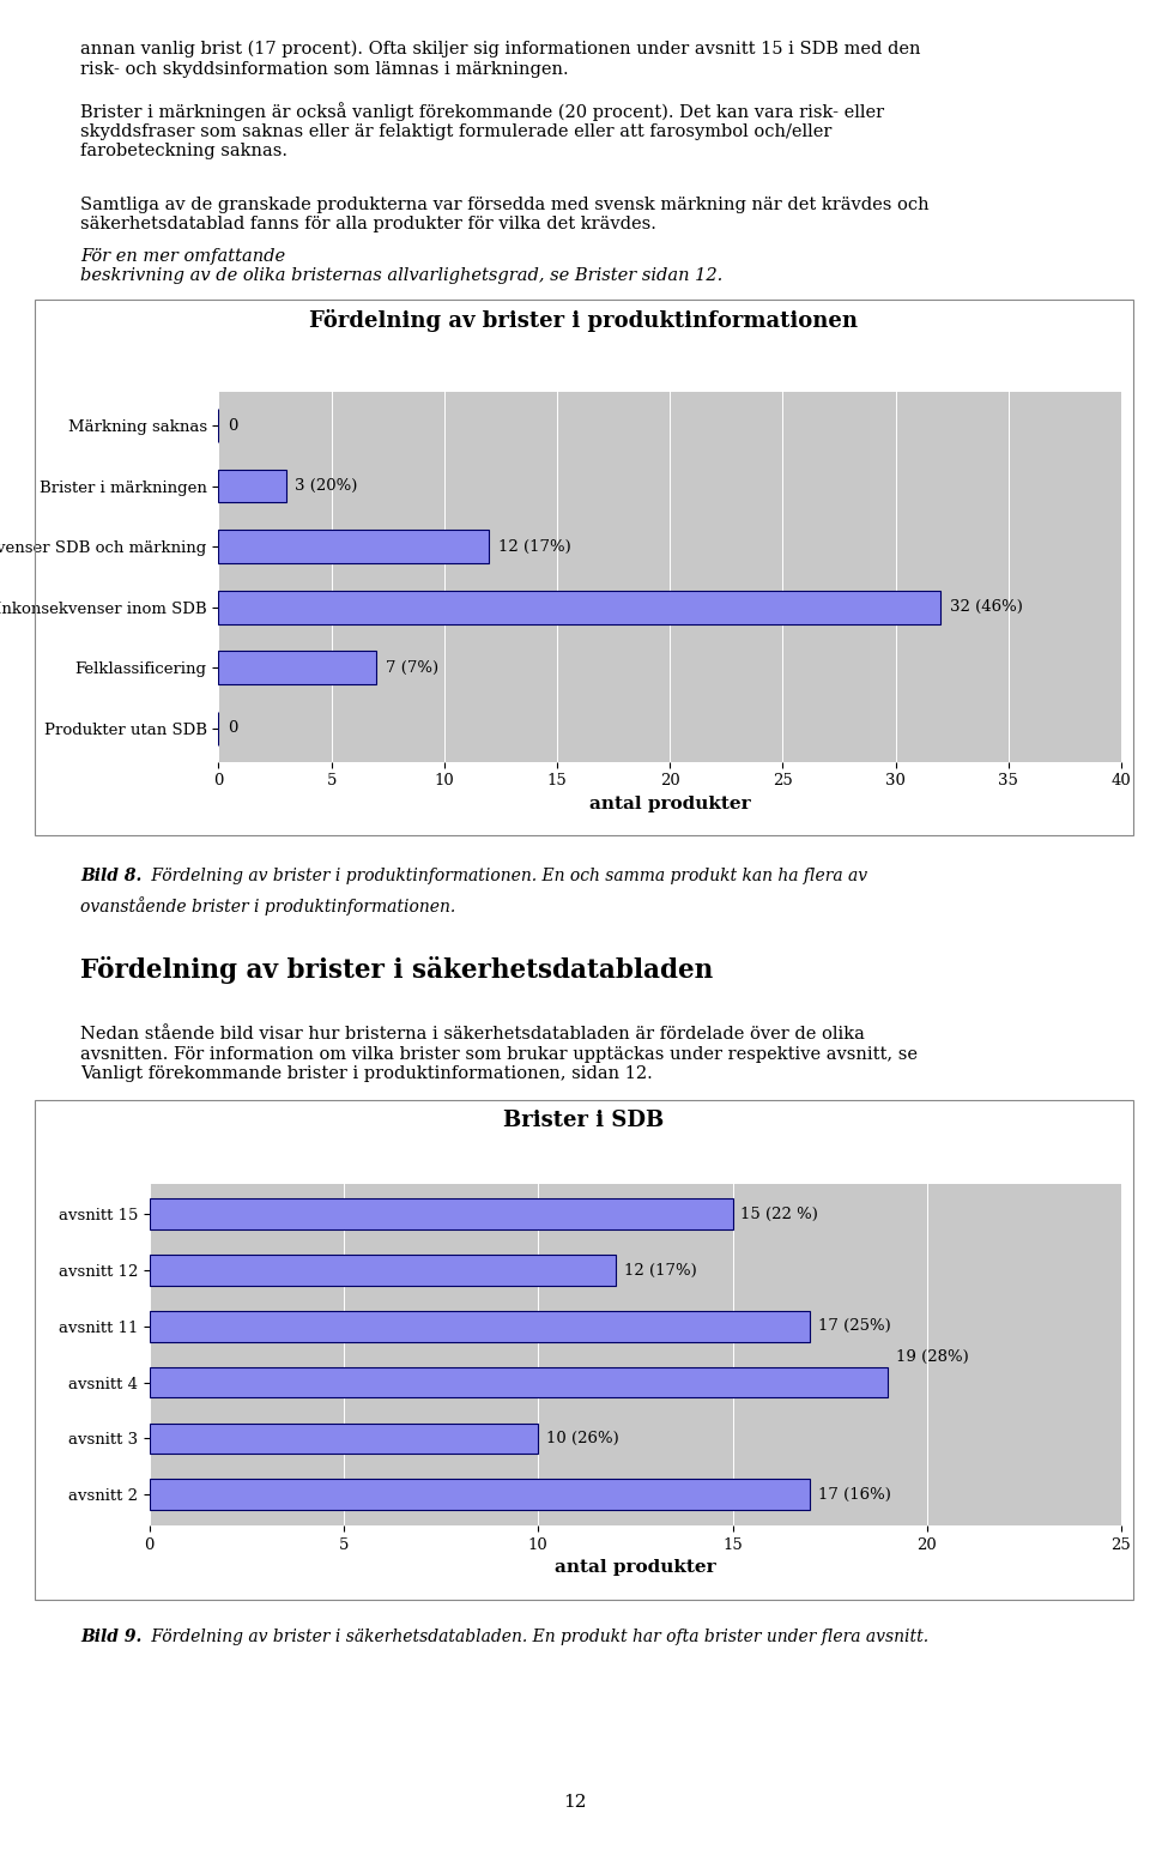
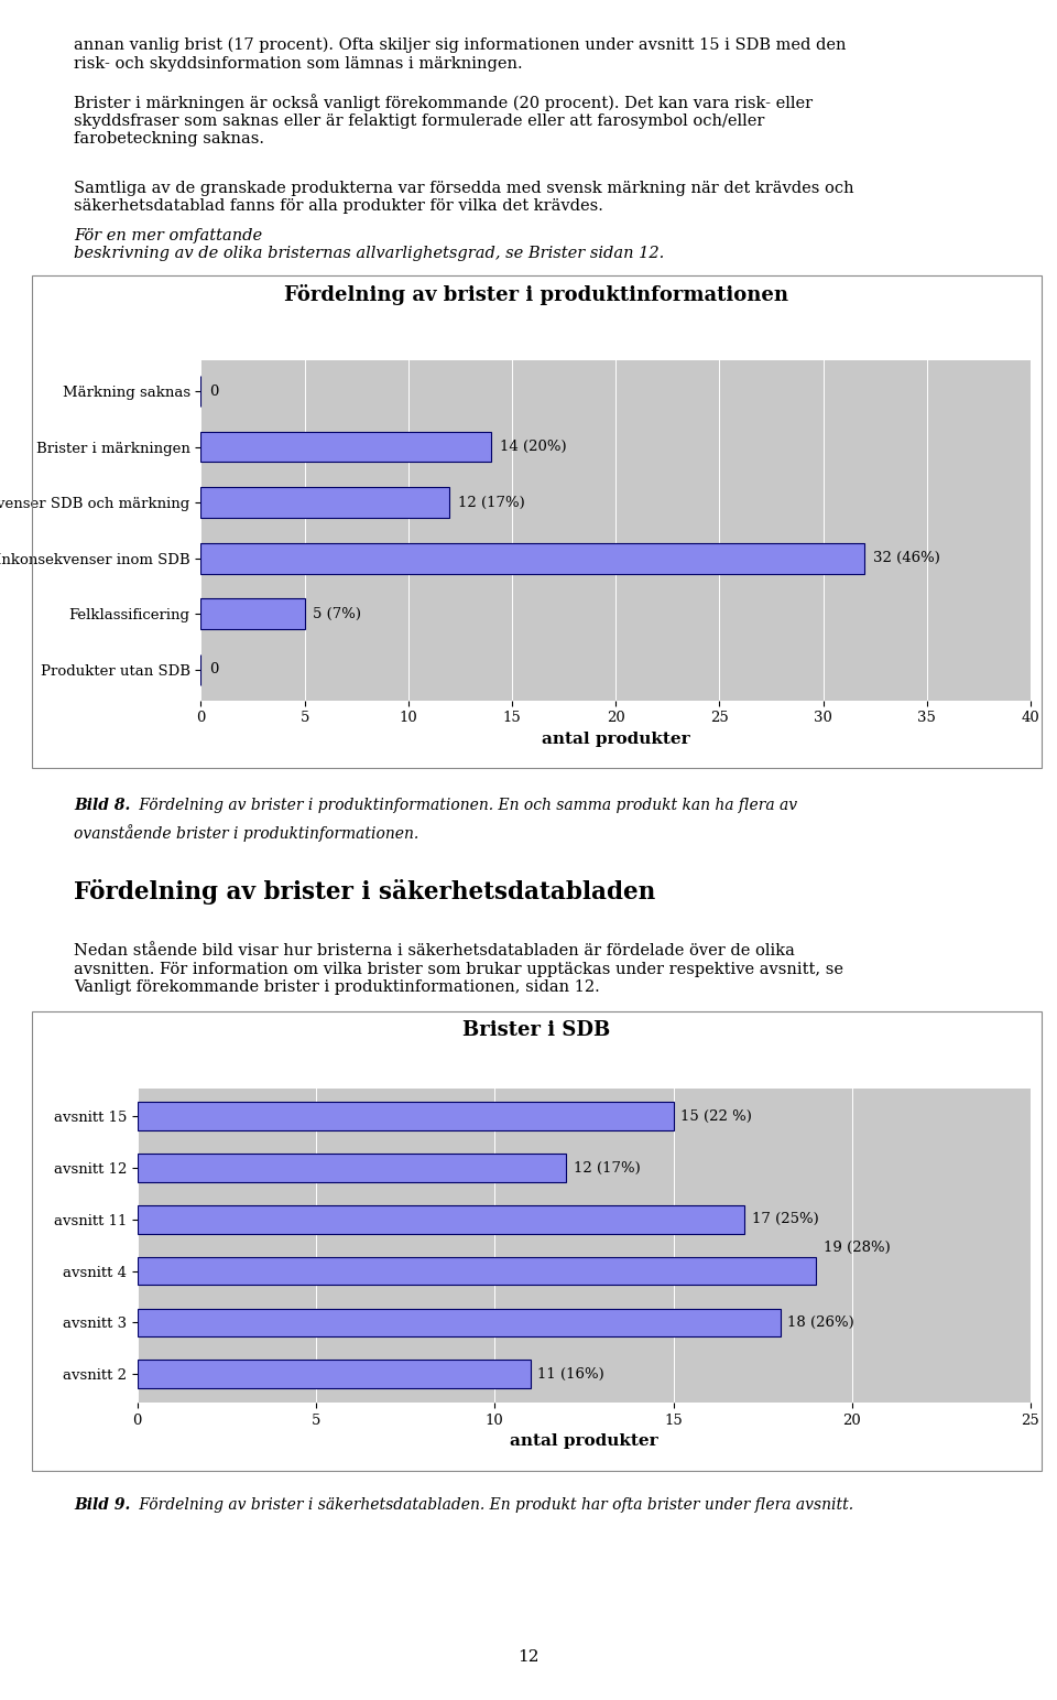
Brister i märkningen: 3 -> 14
Felklassificering: 7 -> 5
avsnitt 3: 10 -> 18
avsnitt 2: 17 -> 11
